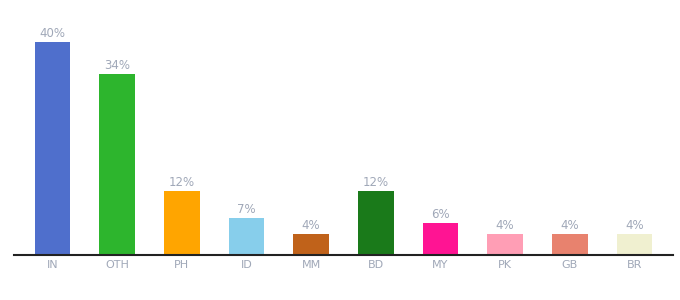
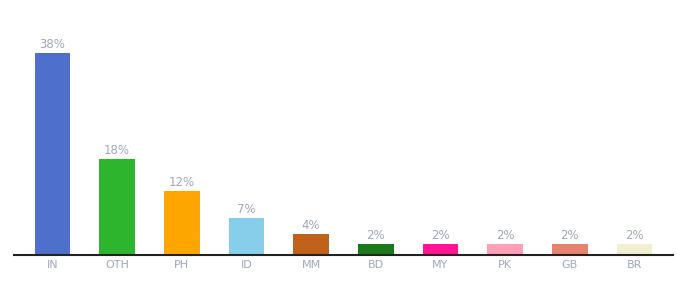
IN: 40% -> 38%
OTH: 34% -> 18%
BD: 12% -> 2%
MY: 6% -> 2%
PK: 4% -> 2%
GB: 4% -> 2%
BR: 4% -> 2%
